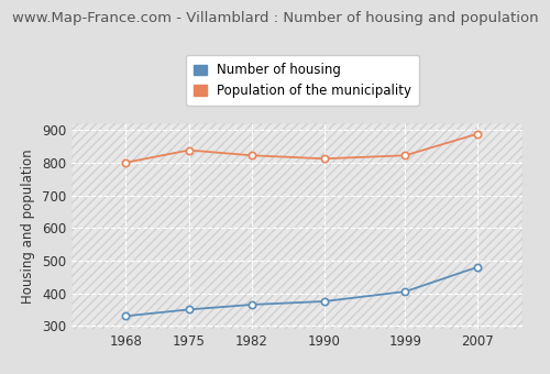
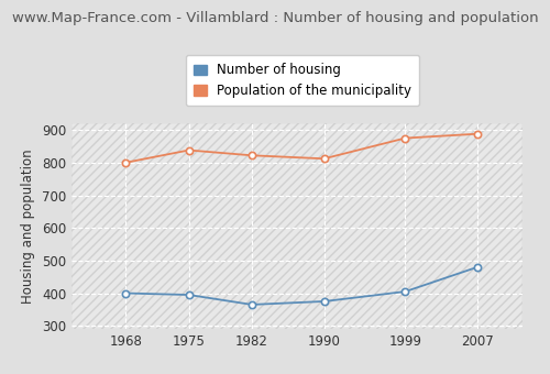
Number of housing/1968: 330 -> 400
Number of housing/1975: 350 -> 395
Population of the municipality/1999: 822 -> 875
